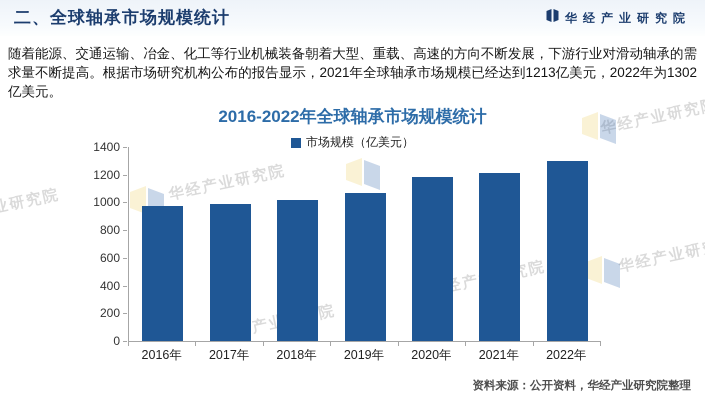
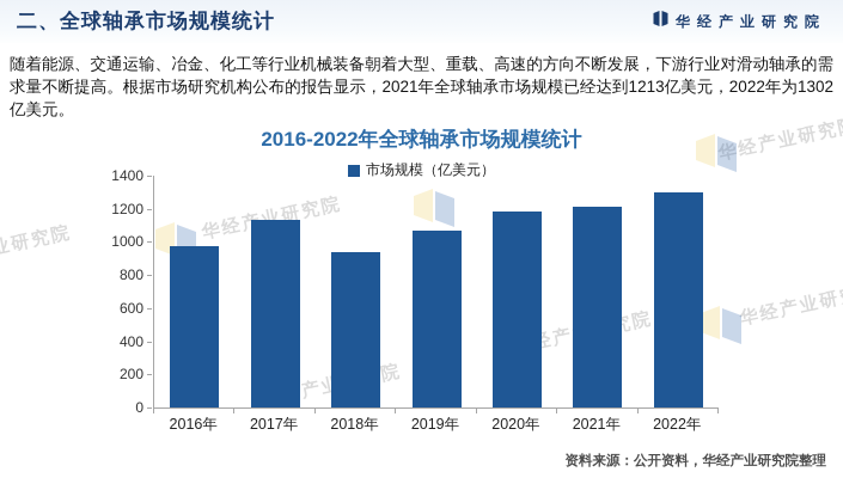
2017年: 990 -> 1130
2018年: 1020 -> 940
